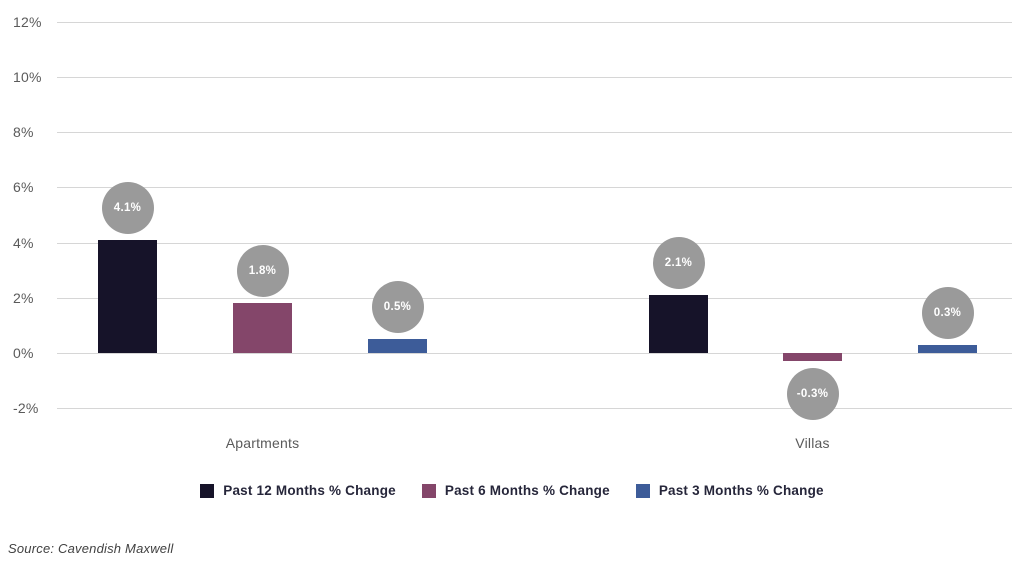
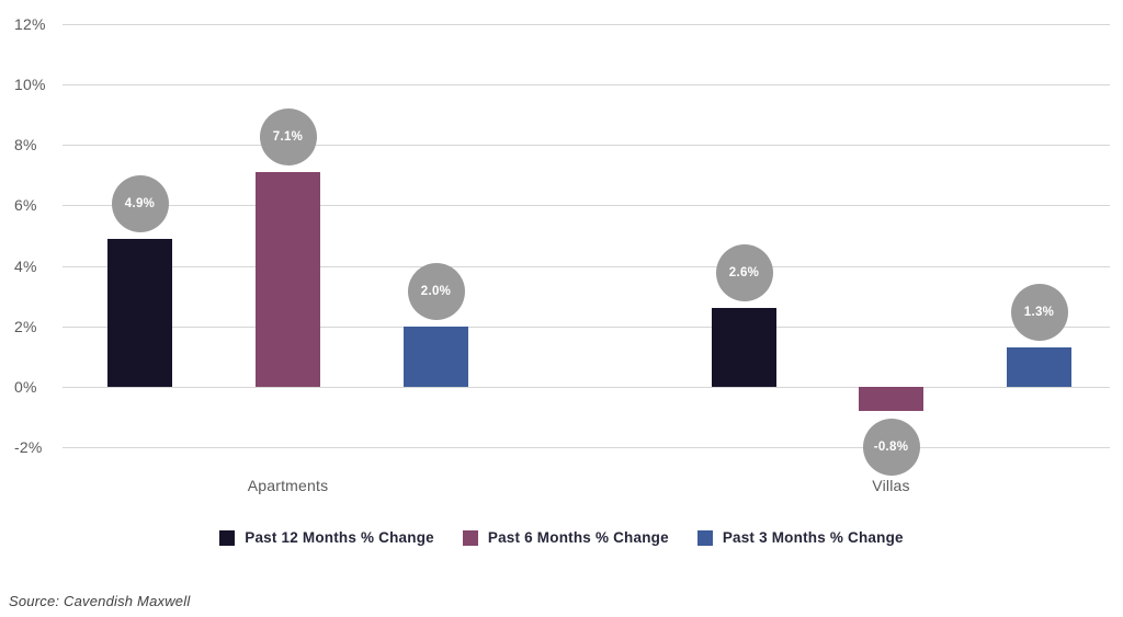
Past 12 Months % Change/Apartments: 4.1% -> 4.9%
Past 6 Months % Change/Apartments: 1.8% -> 7.1%
Past 3 Months % Change/Apartments: 0.5% -> 2.0%
Past 12 Months % Change/Villas: 2.1% -> 2.6%
Past 6 Months % Change/Villas: -0.3% -> -0.8%
Past 3 Months % Change/Villas: 0.3% -> 1.3%
